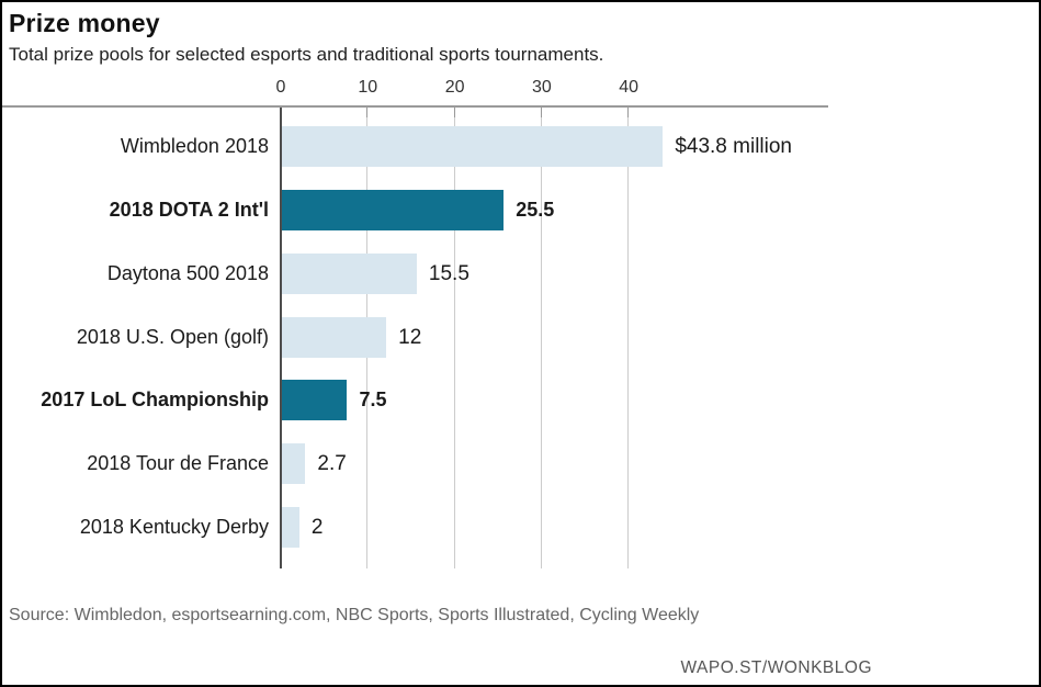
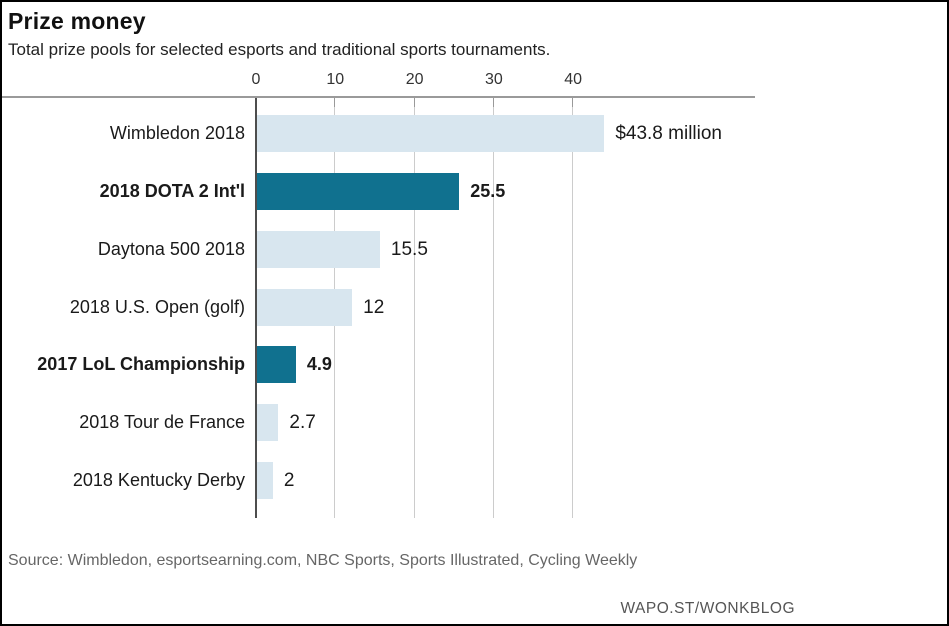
2017 LoL Championship: 7.5 -> 4.9
